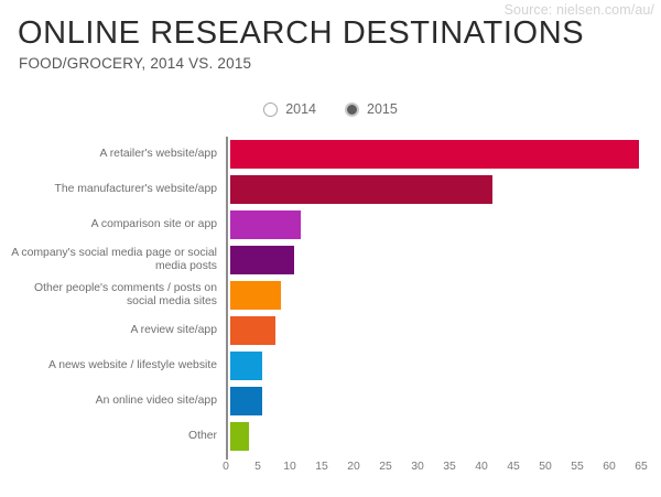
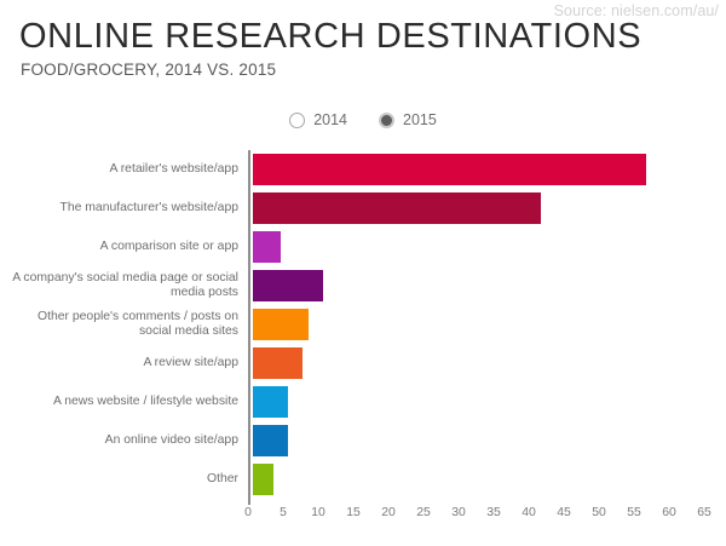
A retailer's website/app: 64 -> 56
A comparison site or app: 11 -> 4
